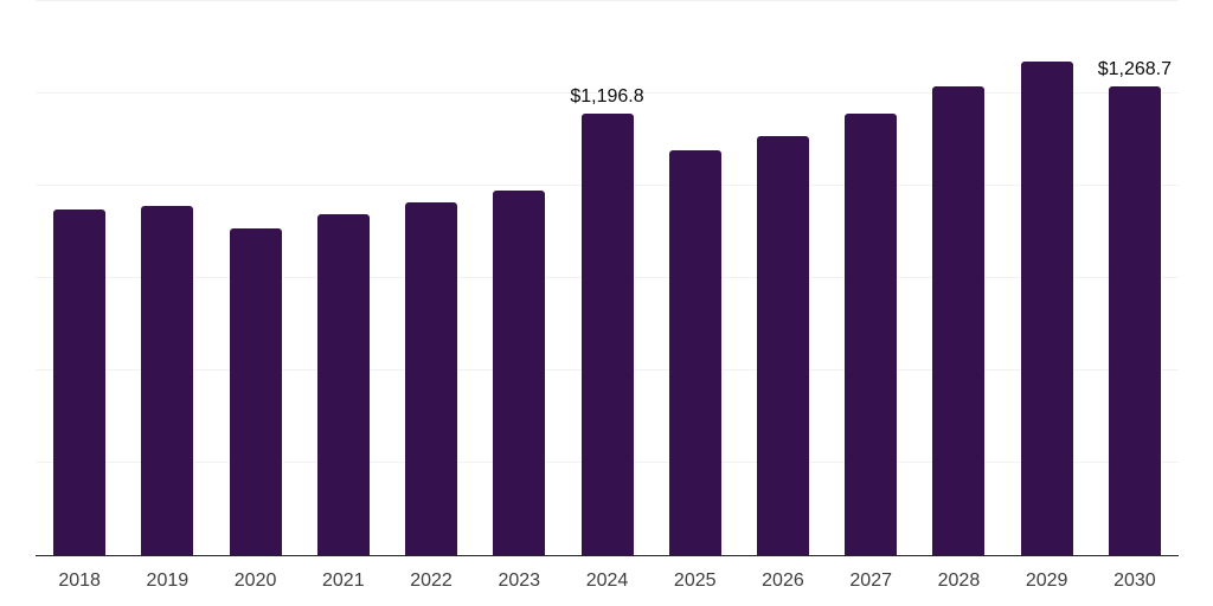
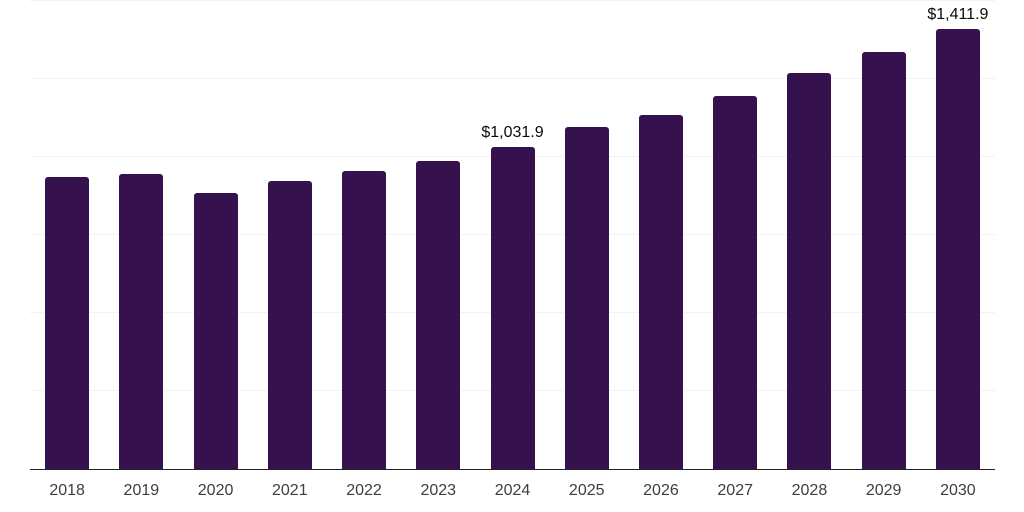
2024: $1,196.8 -> $1,031.9
2030: $1,268.7 -> $1,411.9
